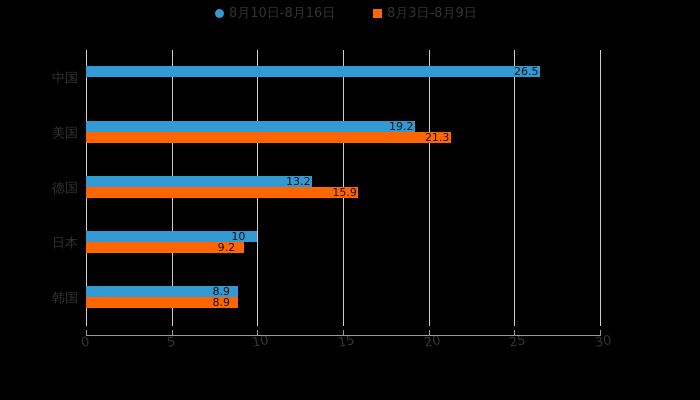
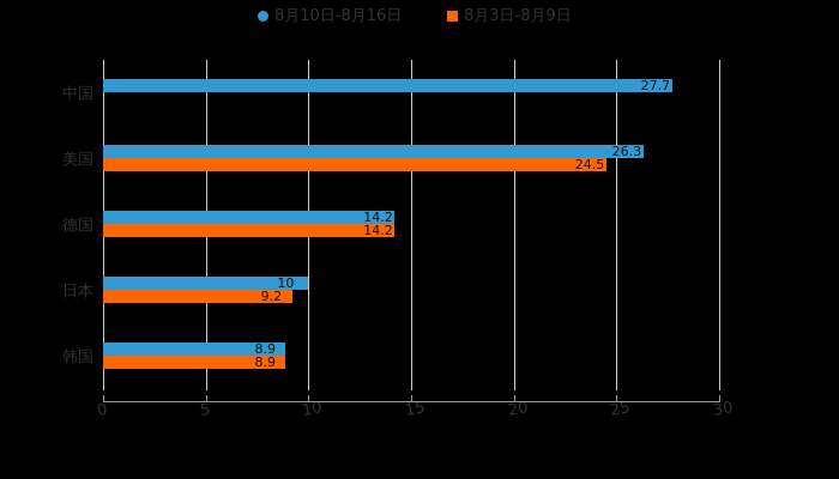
8月10日-8月16日/中国: 26.5 -> 27.7
8月10日-8月16日/美国: 19.2 -> 26.3
8月3日-8月9日/美国: 21.3 -> 24.5
8月10日-8月16日/德国: 13.2 -> 14.2
8月3日-8月9日/德国: 15.9 -> 14.2
